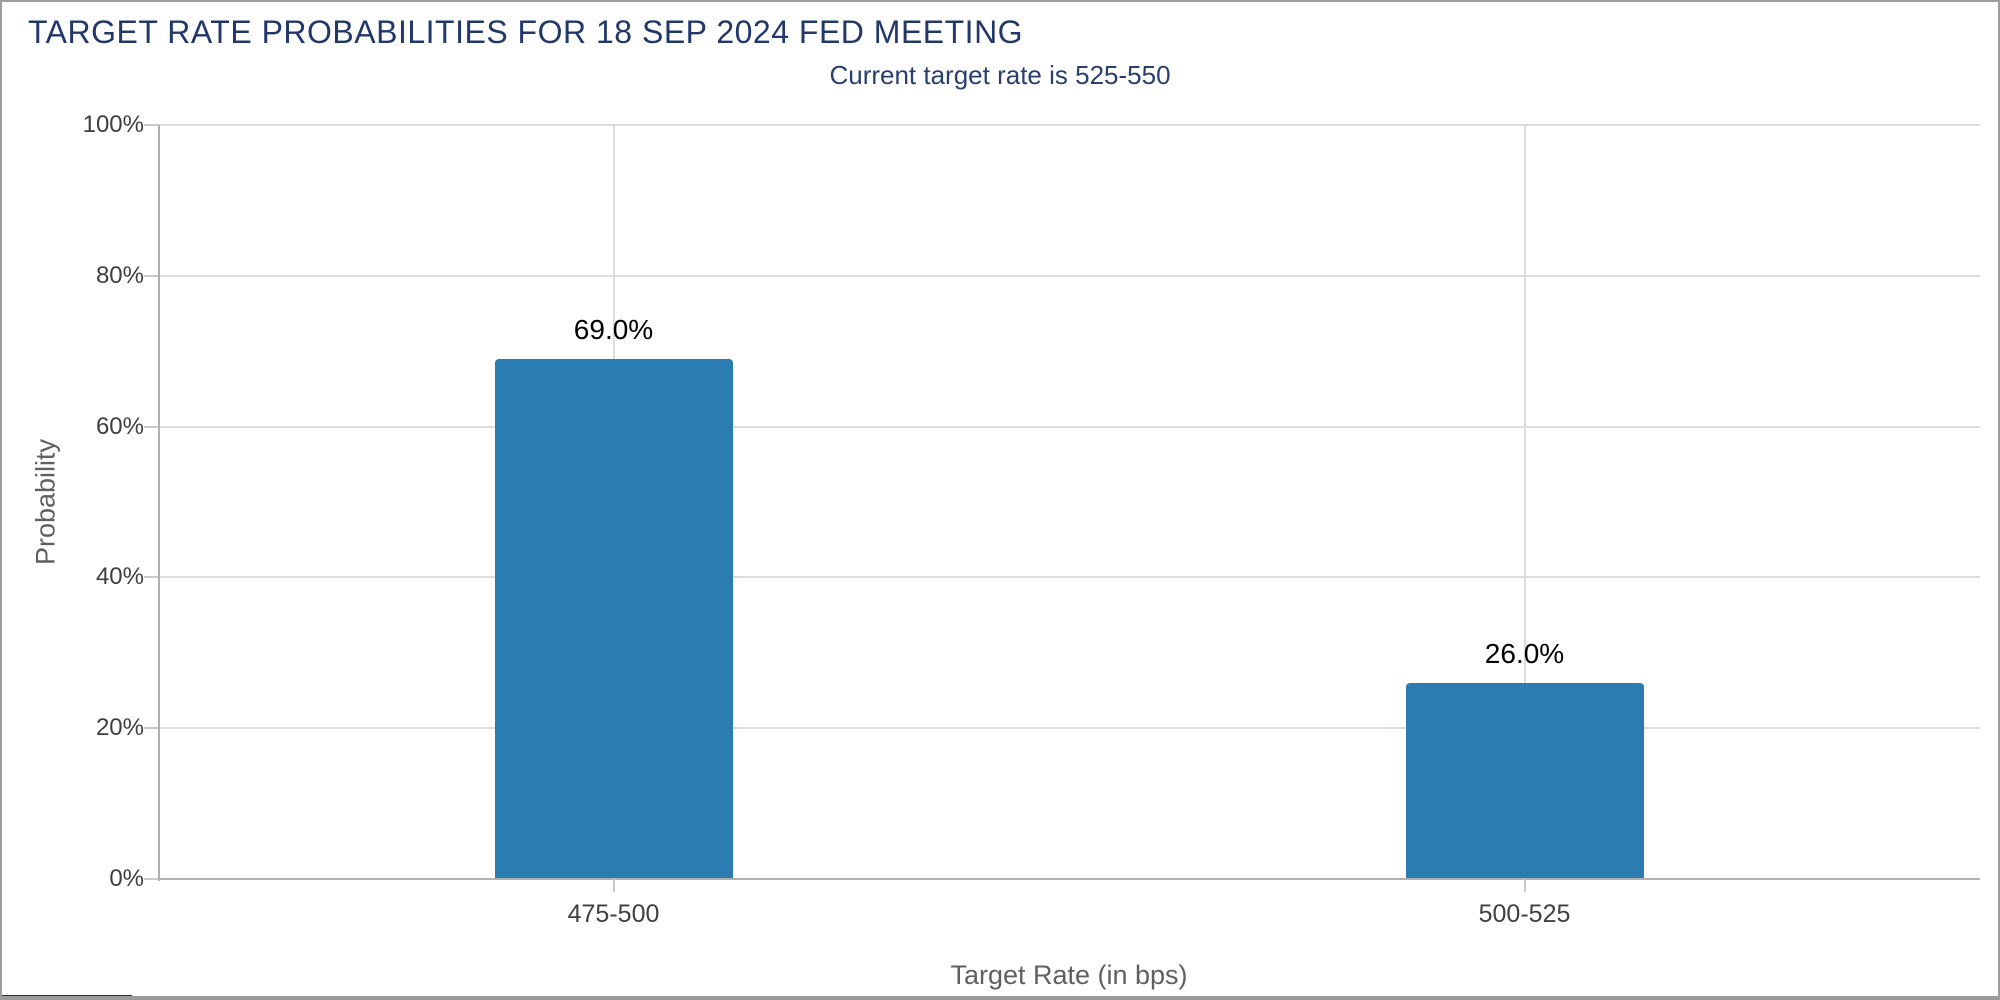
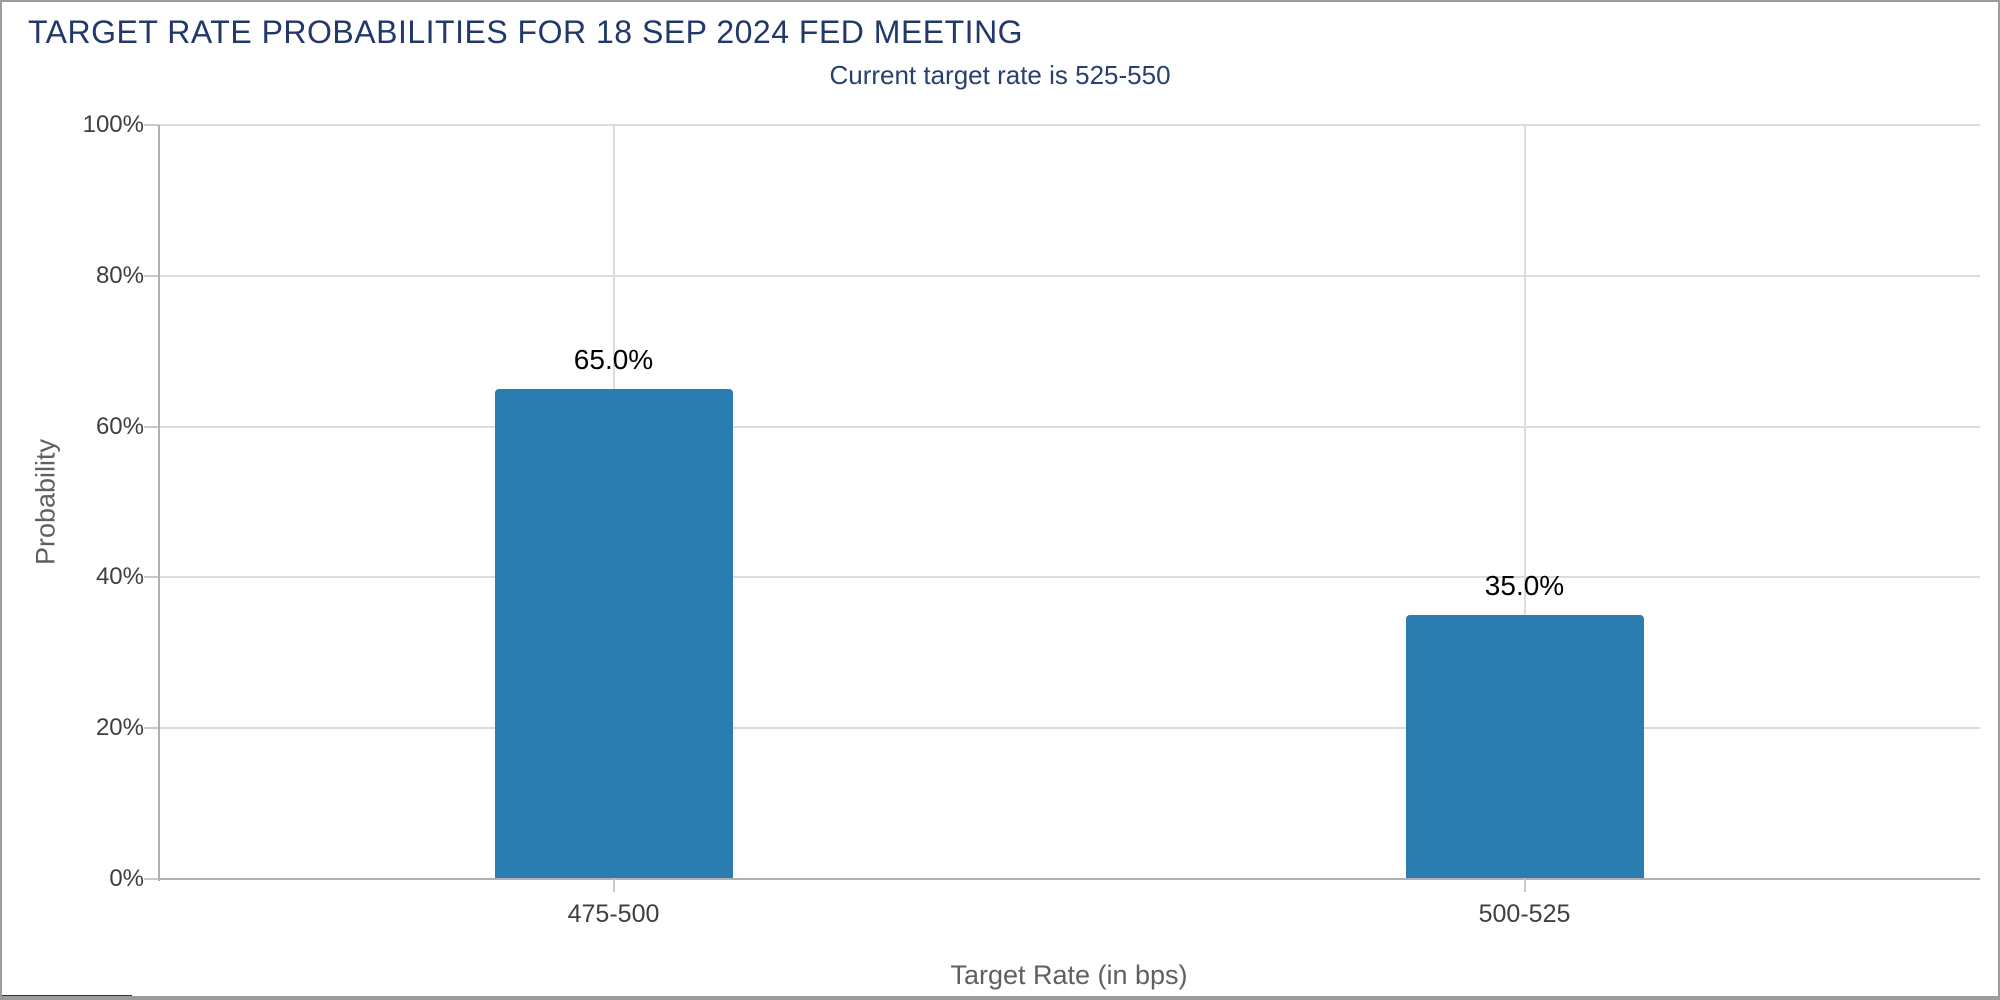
475-500: 69.0% -> 65.0%
500-525: 26.0% -> 35.0%
